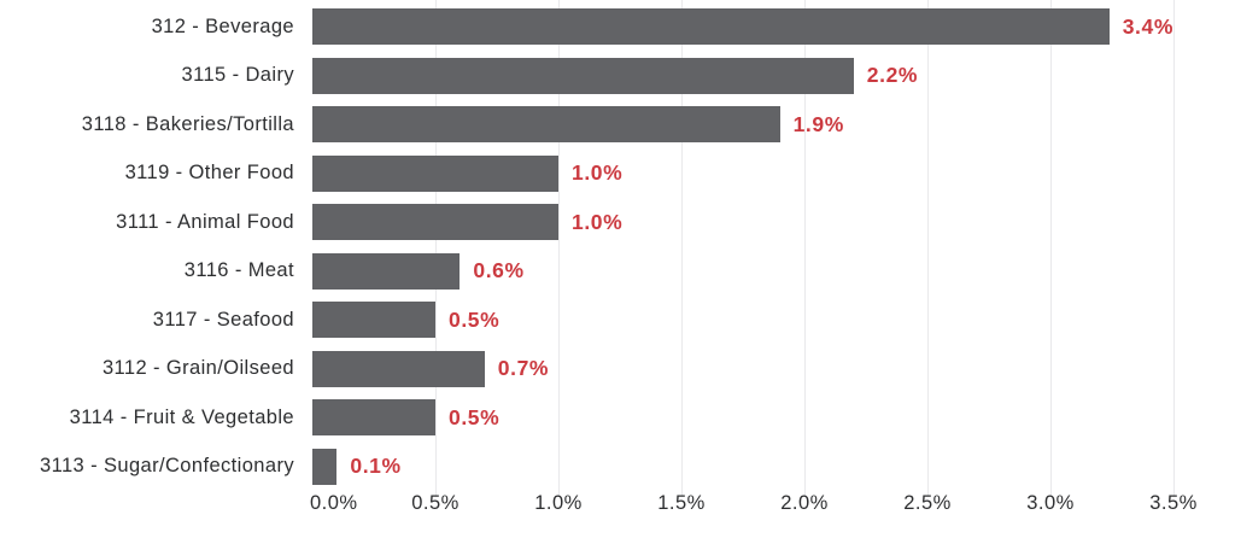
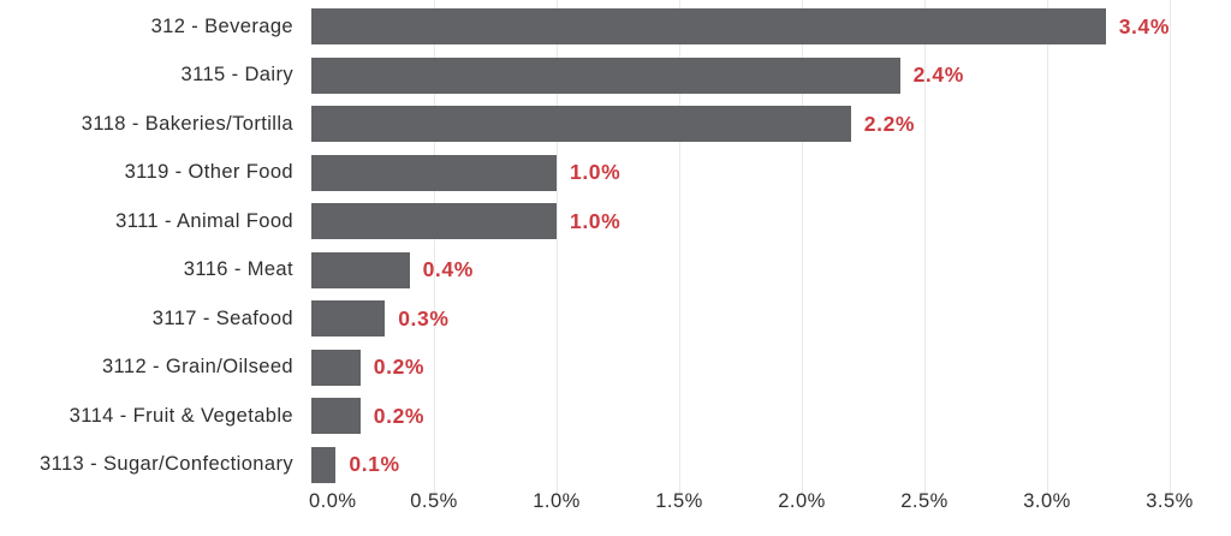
3115 - Dairy: 2.2% -> 2.4%
3118 - Bakeries/Tortilla: 1.9% -> 2.2%
3116 - Meat: 0.6% -> 0.4%
3117 - Seafood: 0.5% -> 0.3%
3112 - Grain/Oilseed: 0.7% -> 0.2%
3114 - Fruit & Vegetable: 0.5% -> 0.2%
